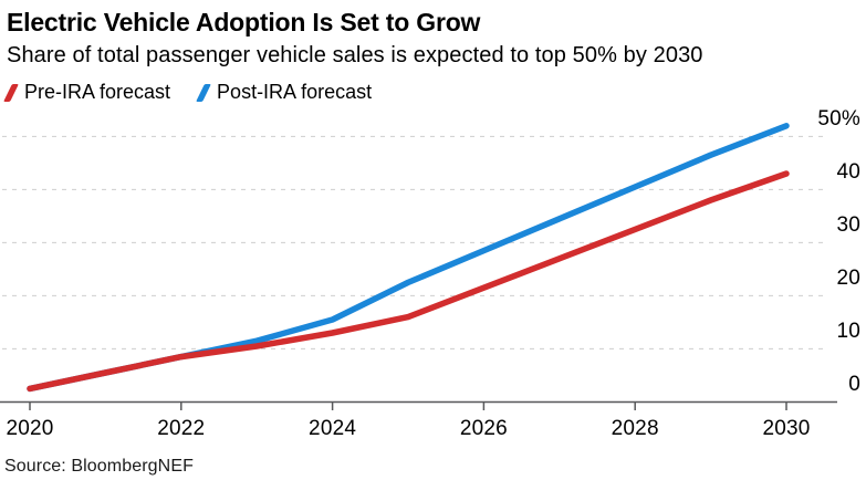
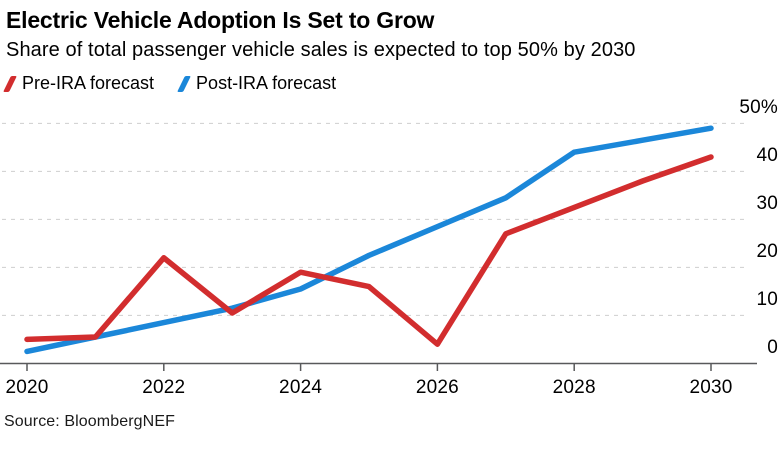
Pre-IRA forecast/2020: 2% -> 5%
Pre-IRA forecast/2022: 8% -> 22%
Pre-IRA forecast/2024: 13% -> 19%
Pre-IRA forecast/2026: 22% -> 4%
Post-IRA forecast/2028: 40% -> 44%
Post-IRA forecast/2030: 52% -> 49%
